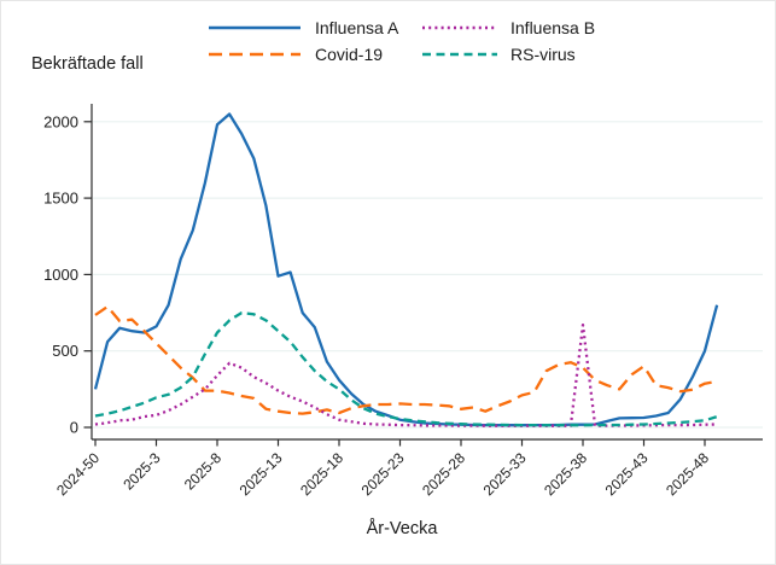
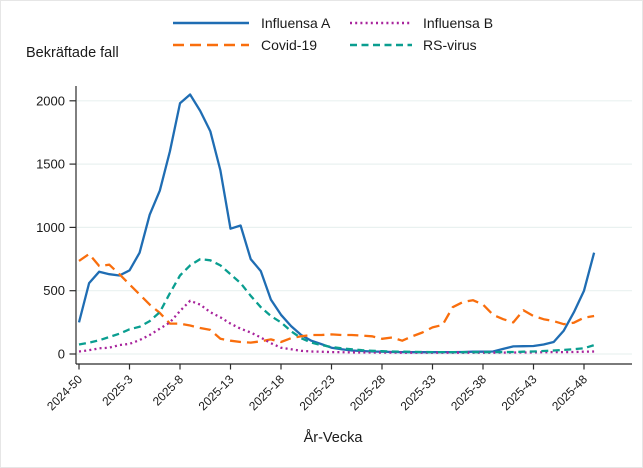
Influensa B/2025-38: 670 -> 10
Covid-19/2025-43: 400 -> 300
